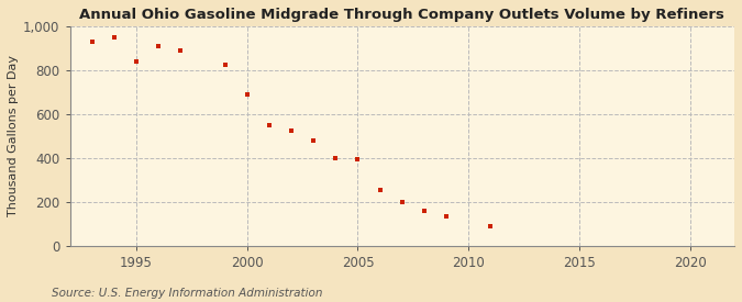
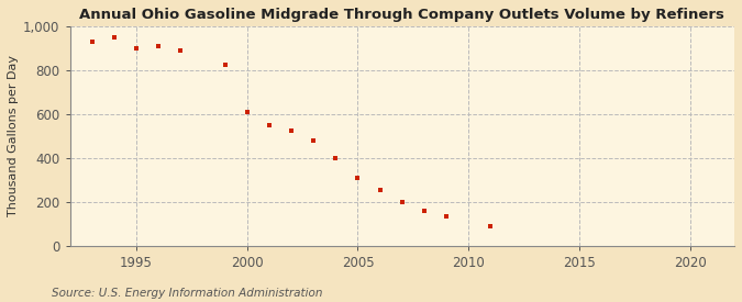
1995: 840 -> 900
2000: 690 -> 610
2005: 395 -> 312
